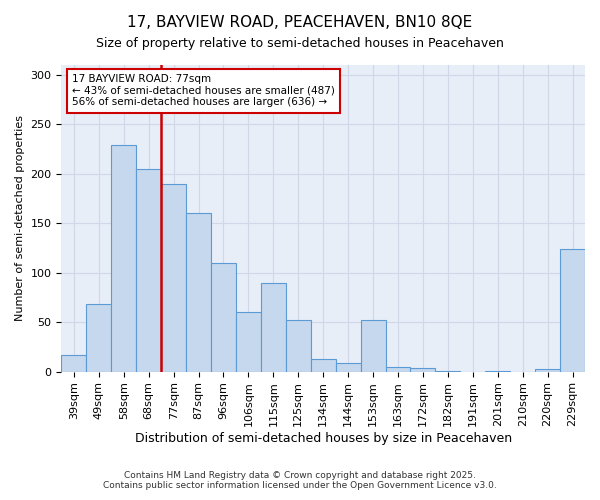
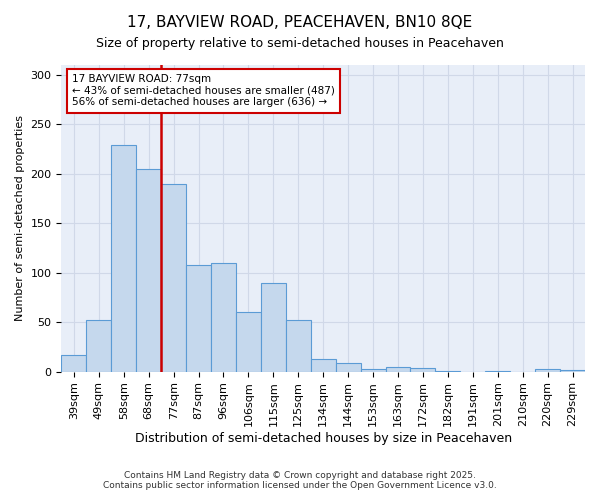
49sqm: 68 -> 52
87sqm: 160 -> 108
153sqm: 52 -> 3
229sqm: 124 -> 2
